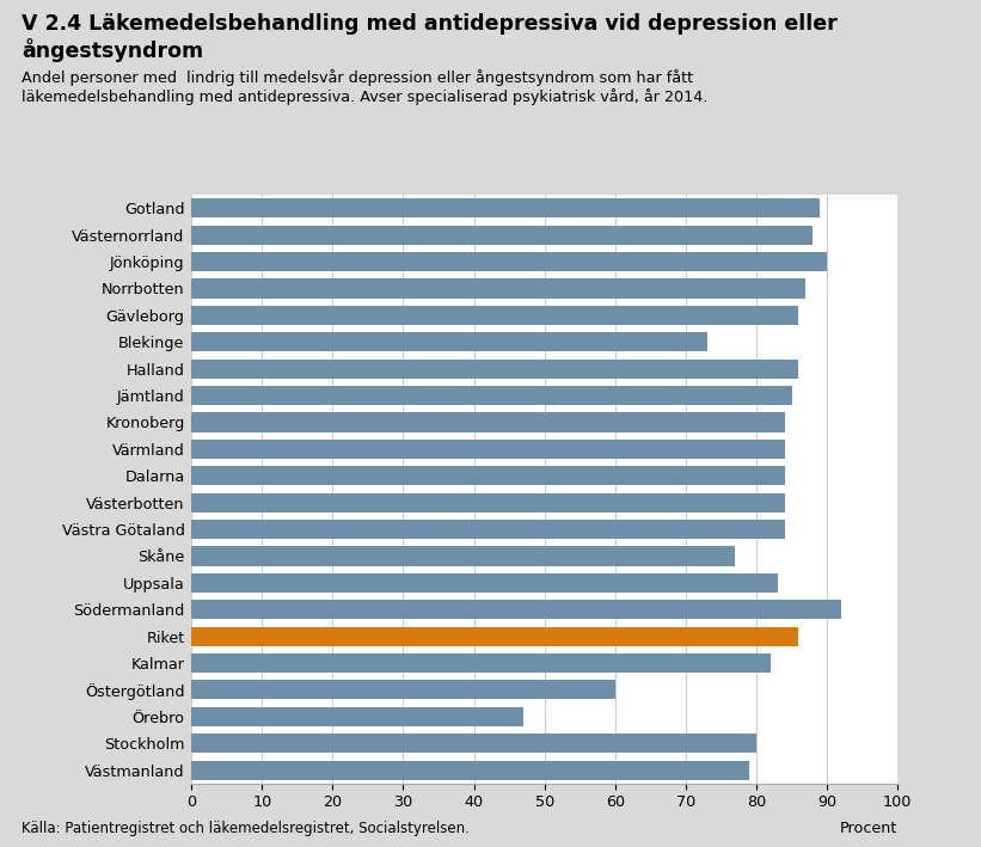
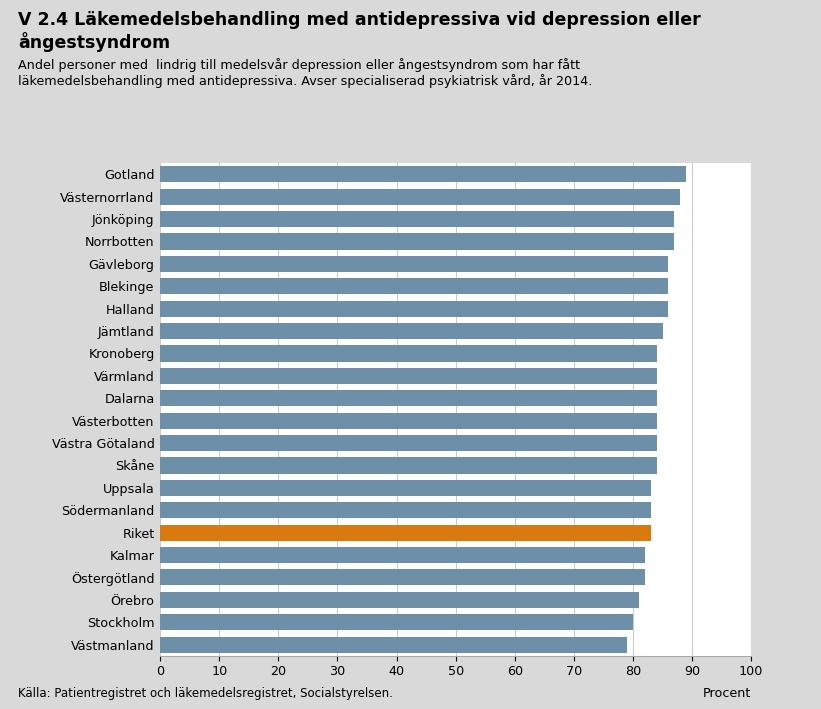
Jönköping: 90 -> 87
Blekinge: 73 -> 86
Skåne: 77 -> 84
Södermanland: 92 -> 83
Riket: 86 -> 83
Östergötland: 60 -> 82
Örebro: 47 -> 81
